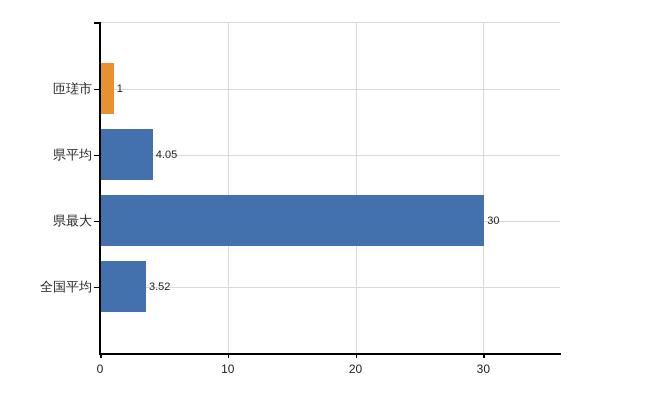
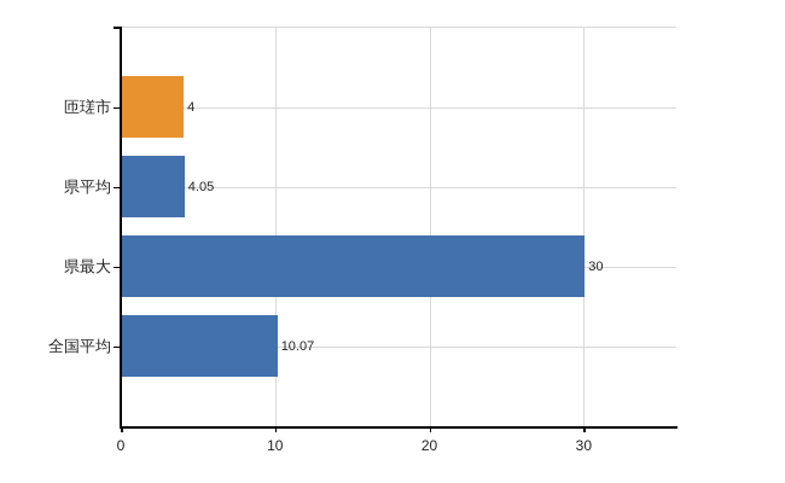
匝瑳市: 1 -> 4
全国平均: 3.52 -> 10.07
